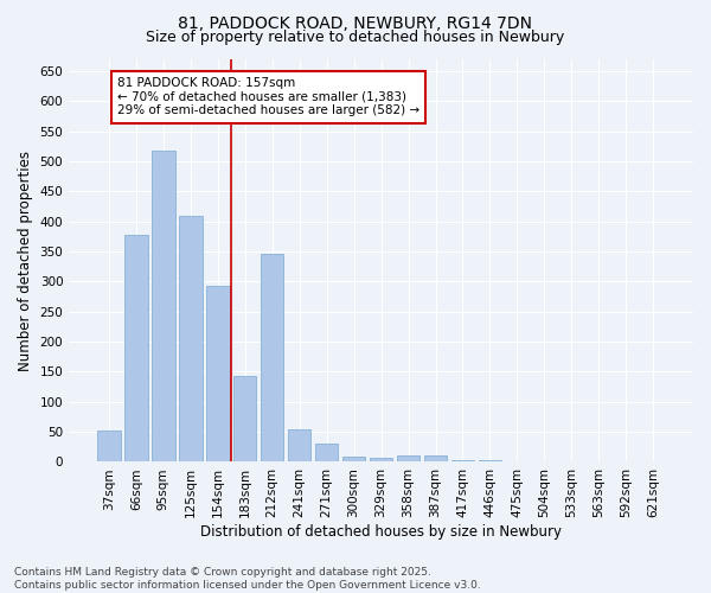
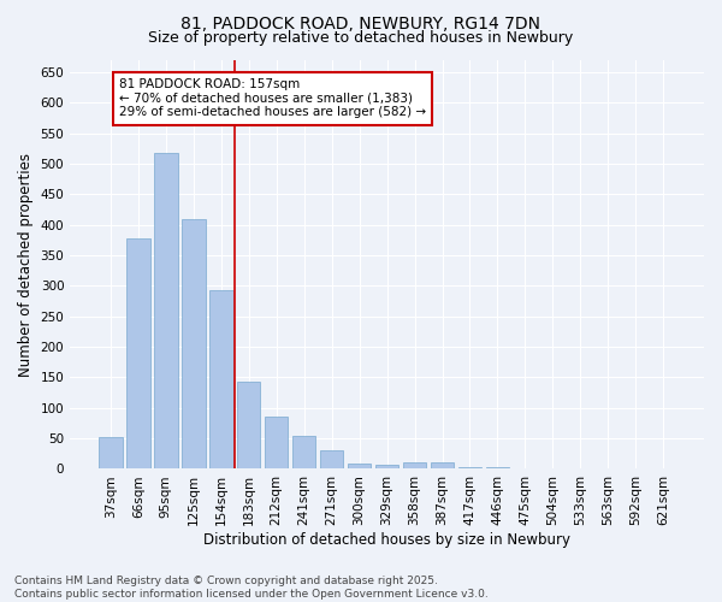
212sqm: 346 -> 85
